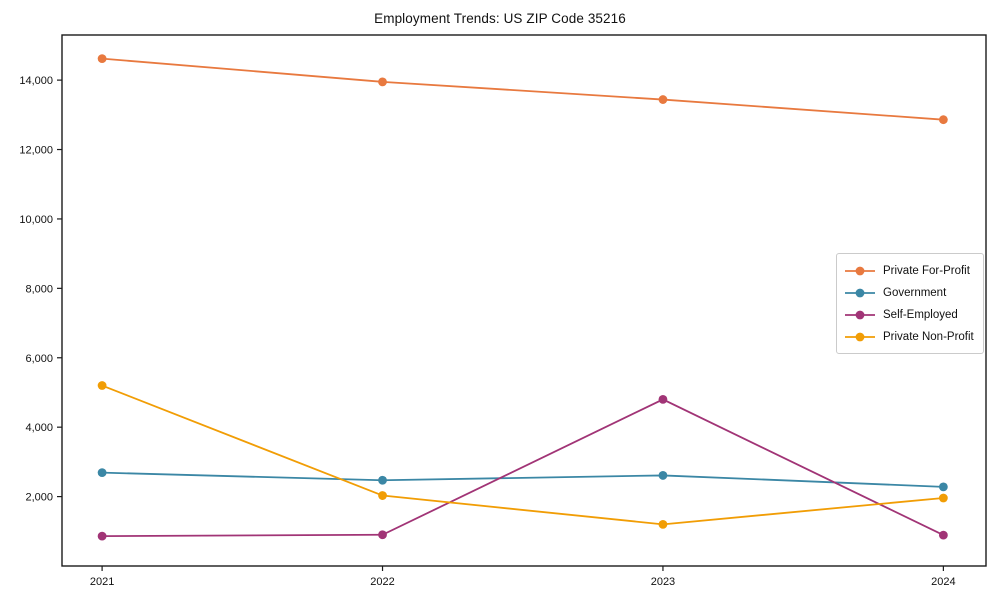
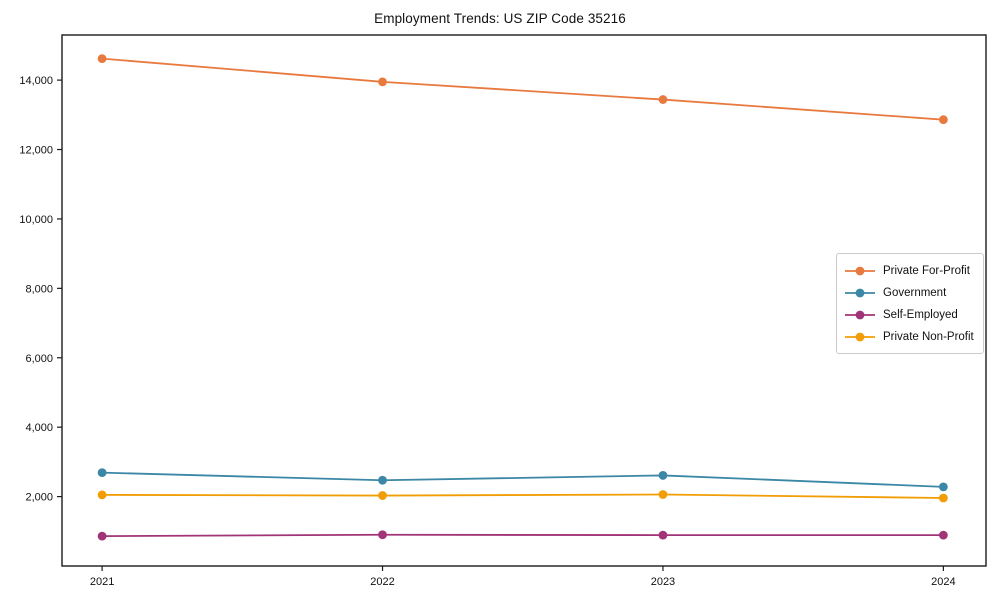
Private Non-Profit/2021: 5200 -> 2000
Self-Employed/2023: 4800 -> 900
Private Non-Profit/2023: 1200 -> 2100
